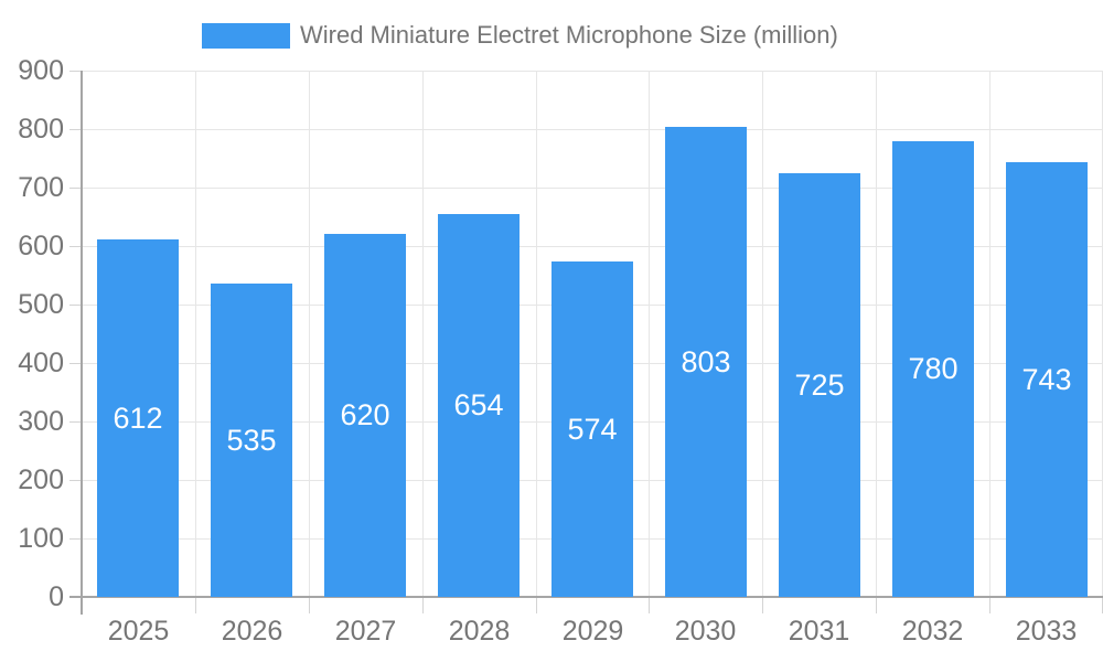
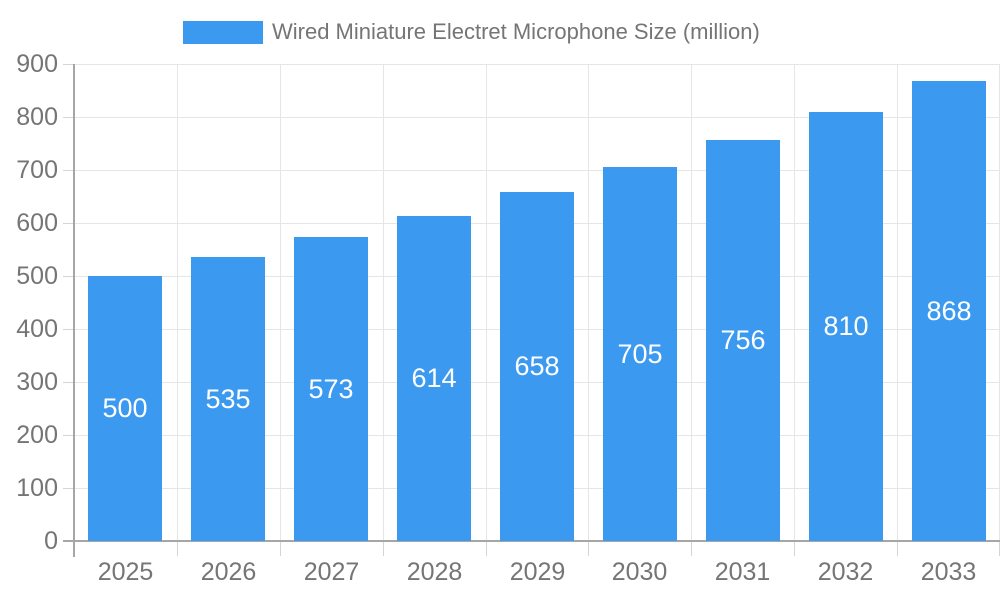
2025: 612 -> 500
2027: 620 -> 573
2028: 654 -> 614
2029: 574 -> 658
2030: 803 -> 705
2031: 725 -> 756
2032: 780 -> 810
2033: 743 -> 868
